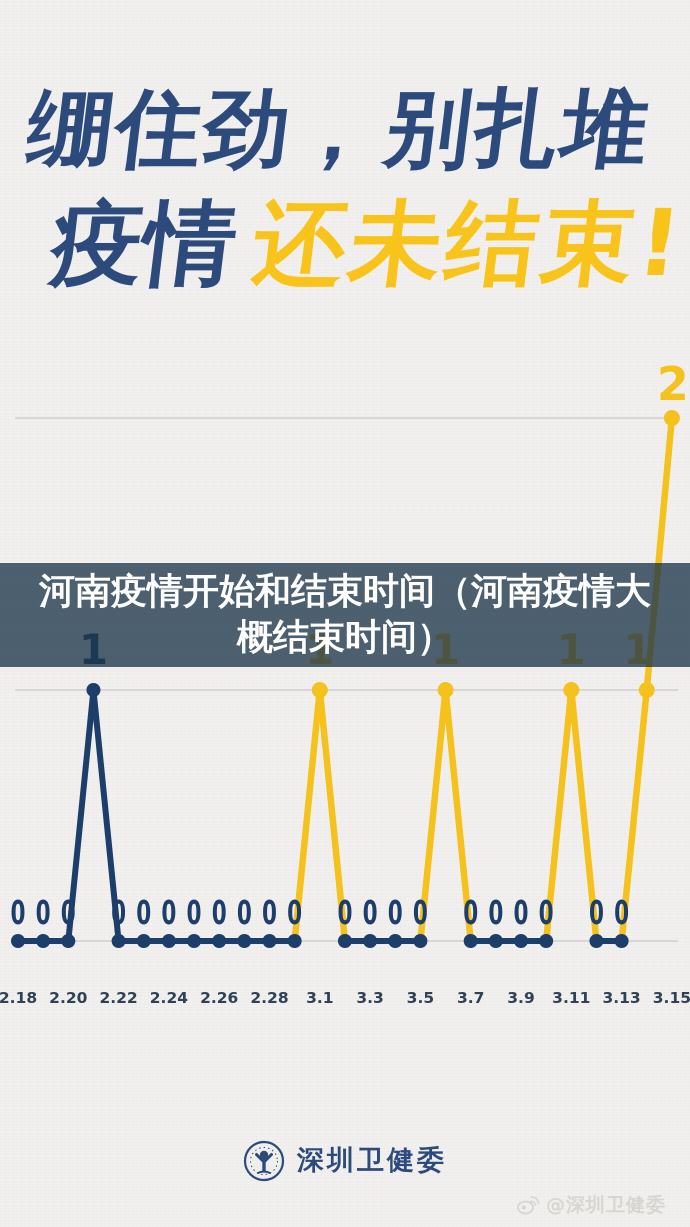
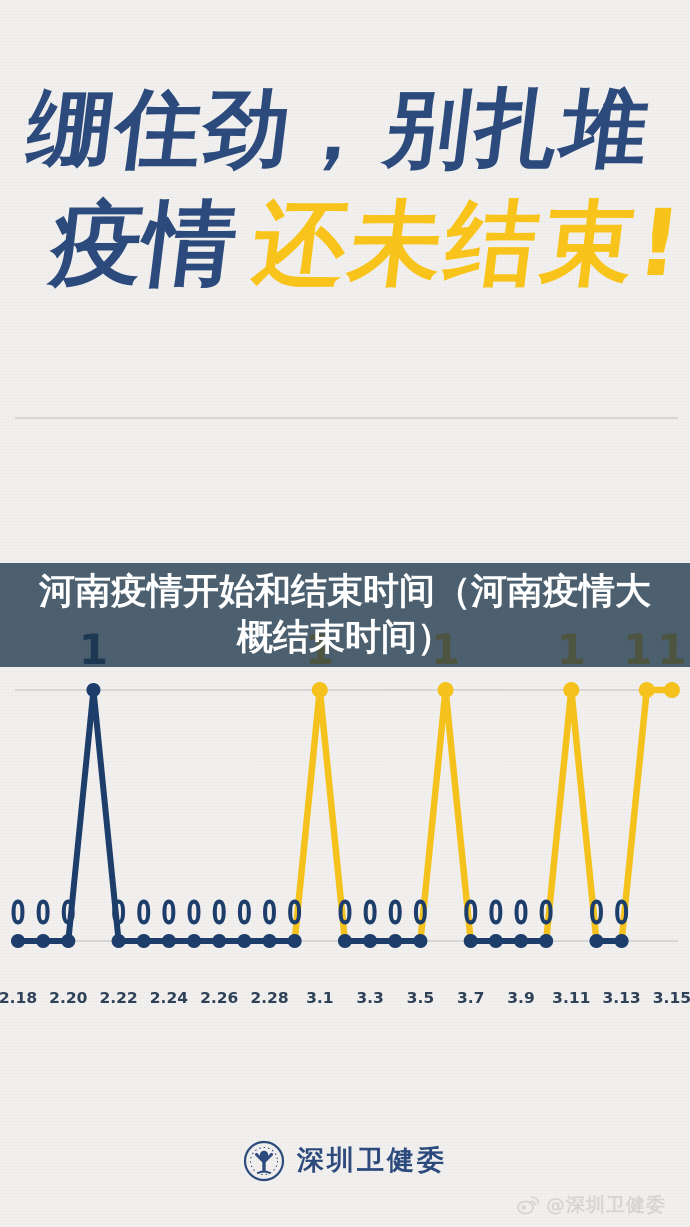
3.15: 2 -> 1
